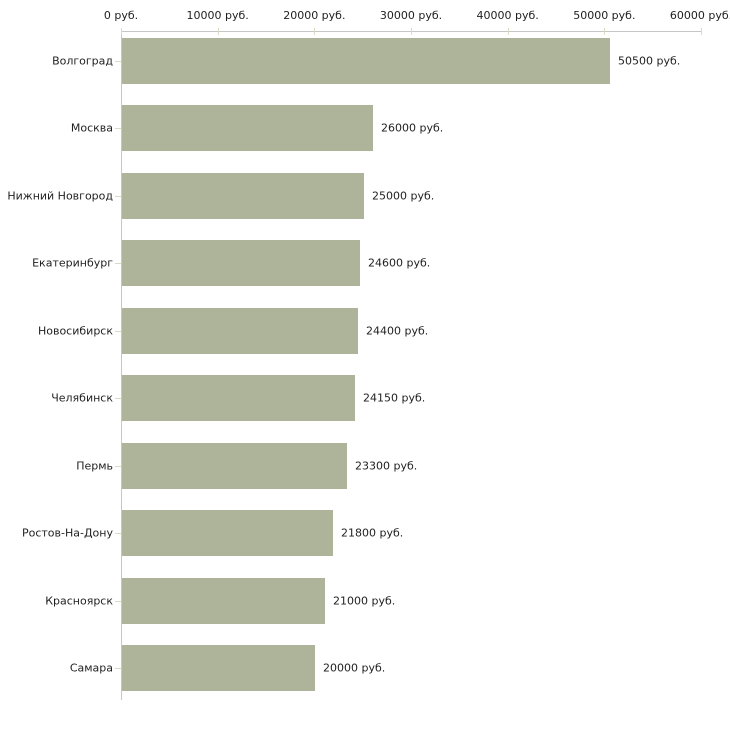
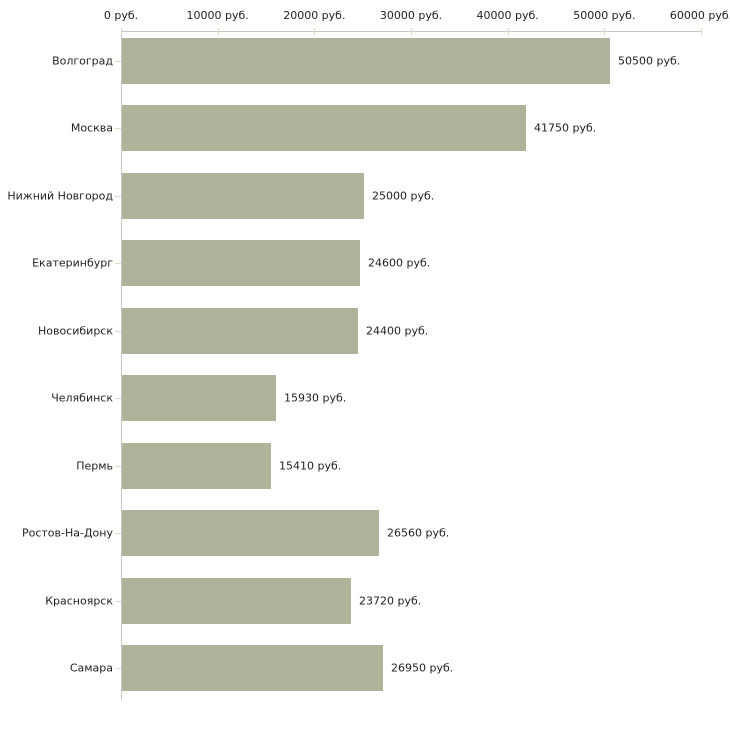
Москва: 26000 -> 41750
Челябинск: 24150 -> 15930
Пермь: 23300 -> 15410
Ростов-На-Дону: 21800 -> 26560
Красноярск: 21000 -> 23720
Самара: 20000 -> 26950
